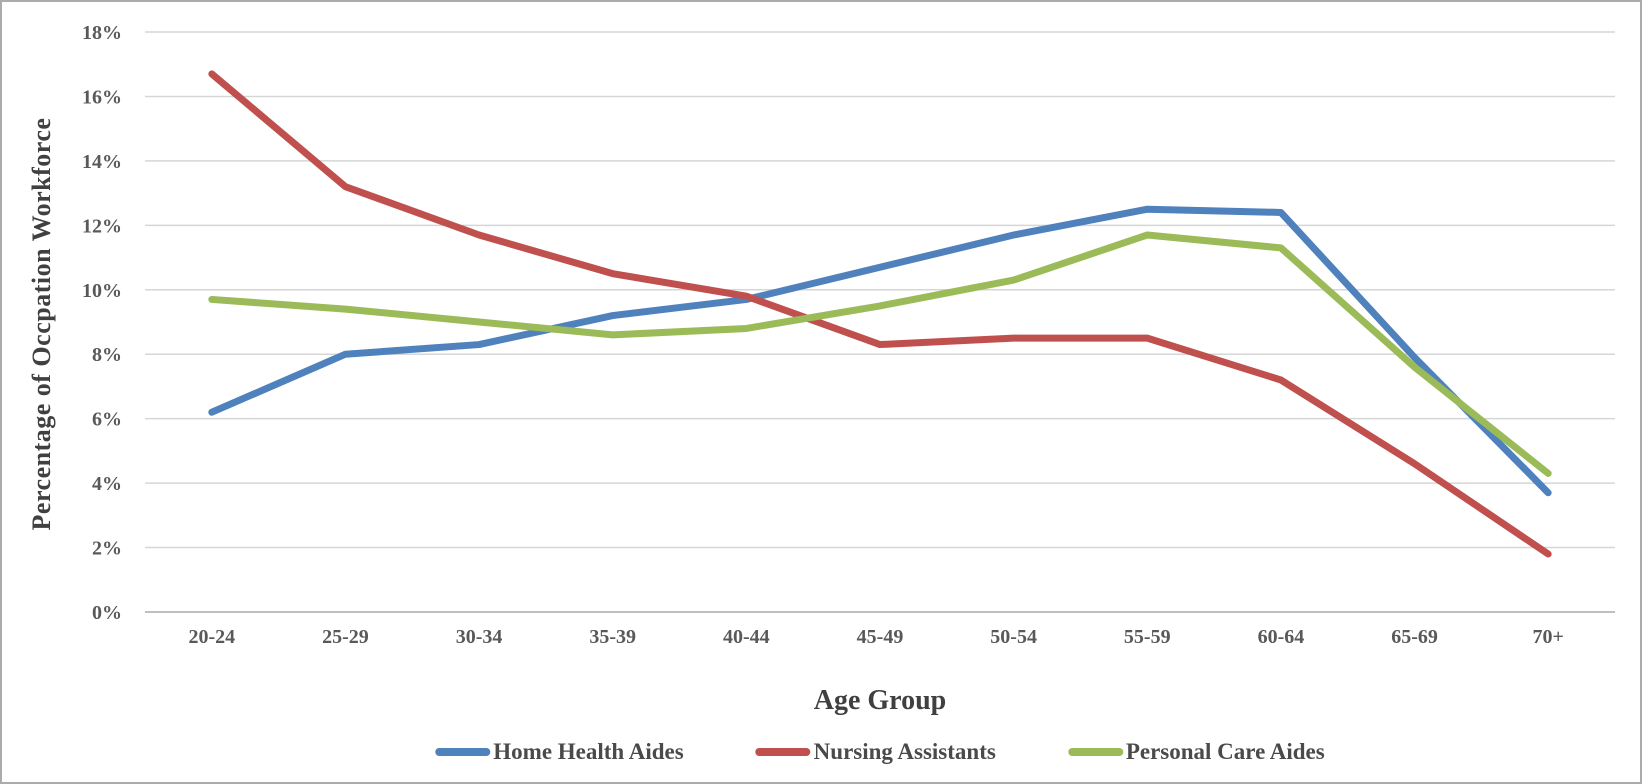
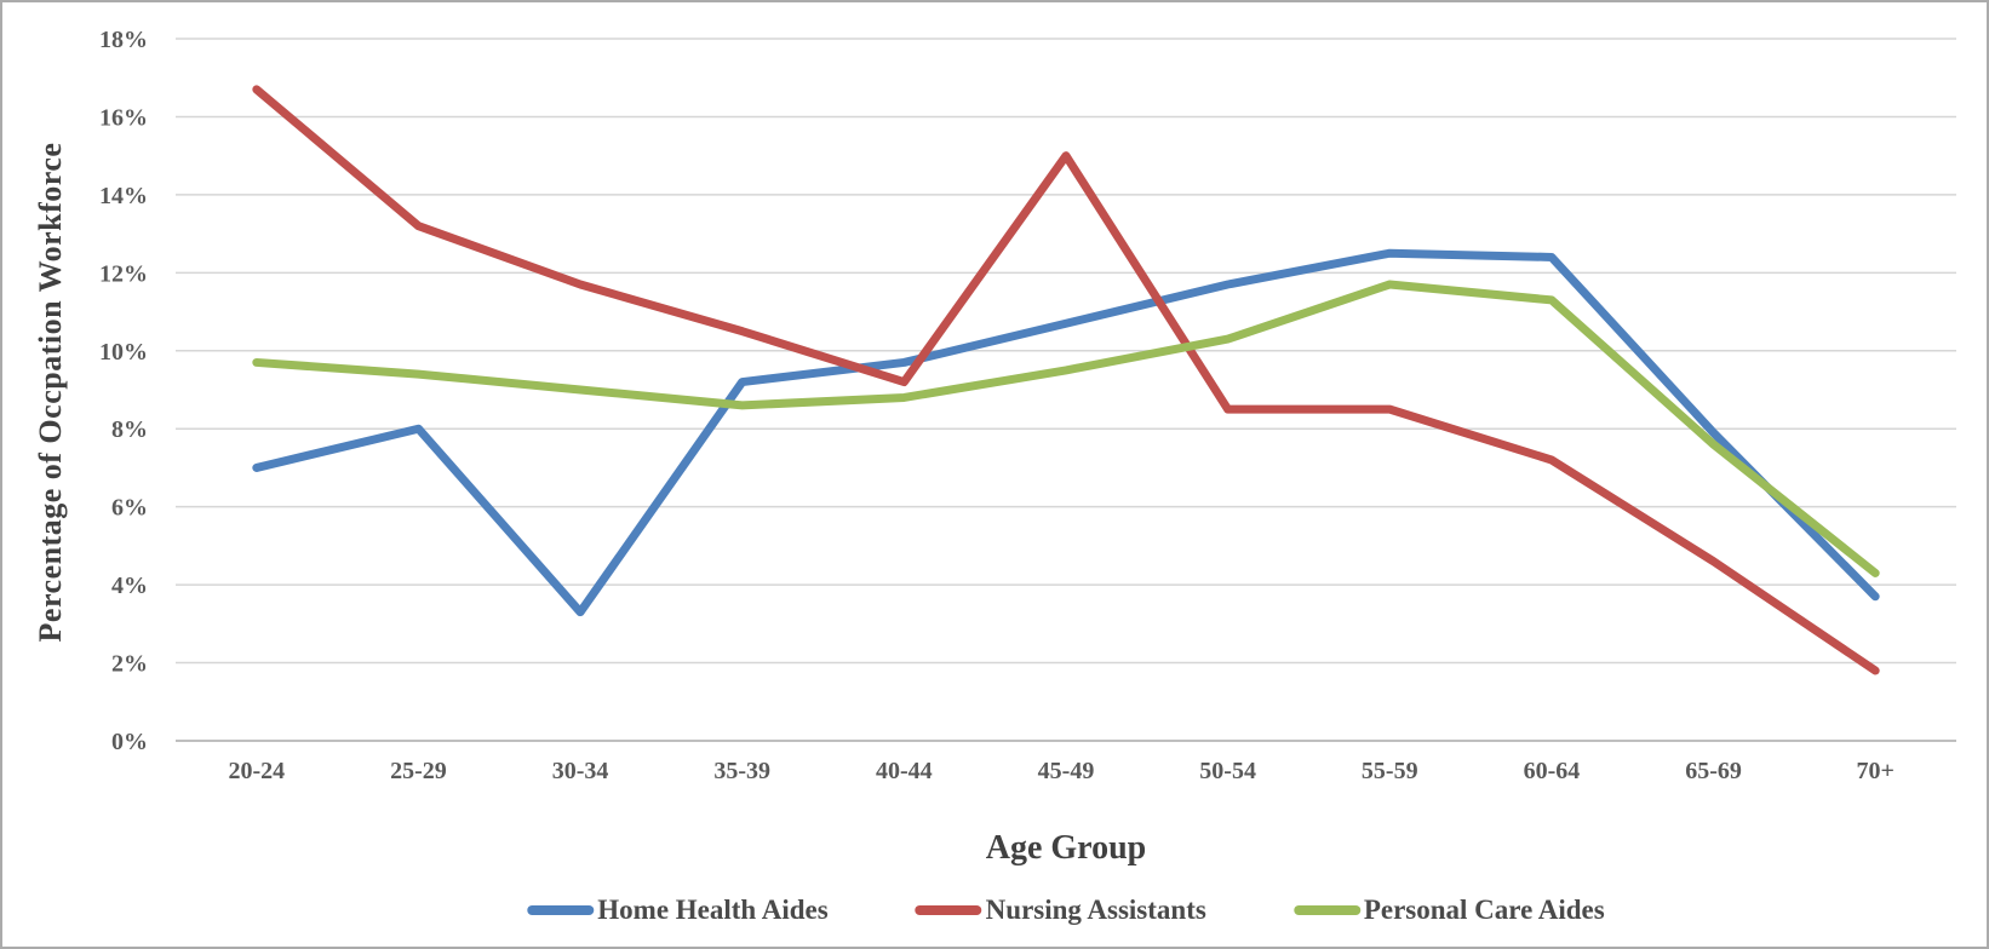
Home Health Aides/20-24: 6.2% -> 7.0%
Home Health Aides/30-34: 8.3% -> 3.3%
Nursing Assistants/40-44: 9.8% -> 9.2%
Nursing Assistants/45-49: 8.3% -> 15.0%
